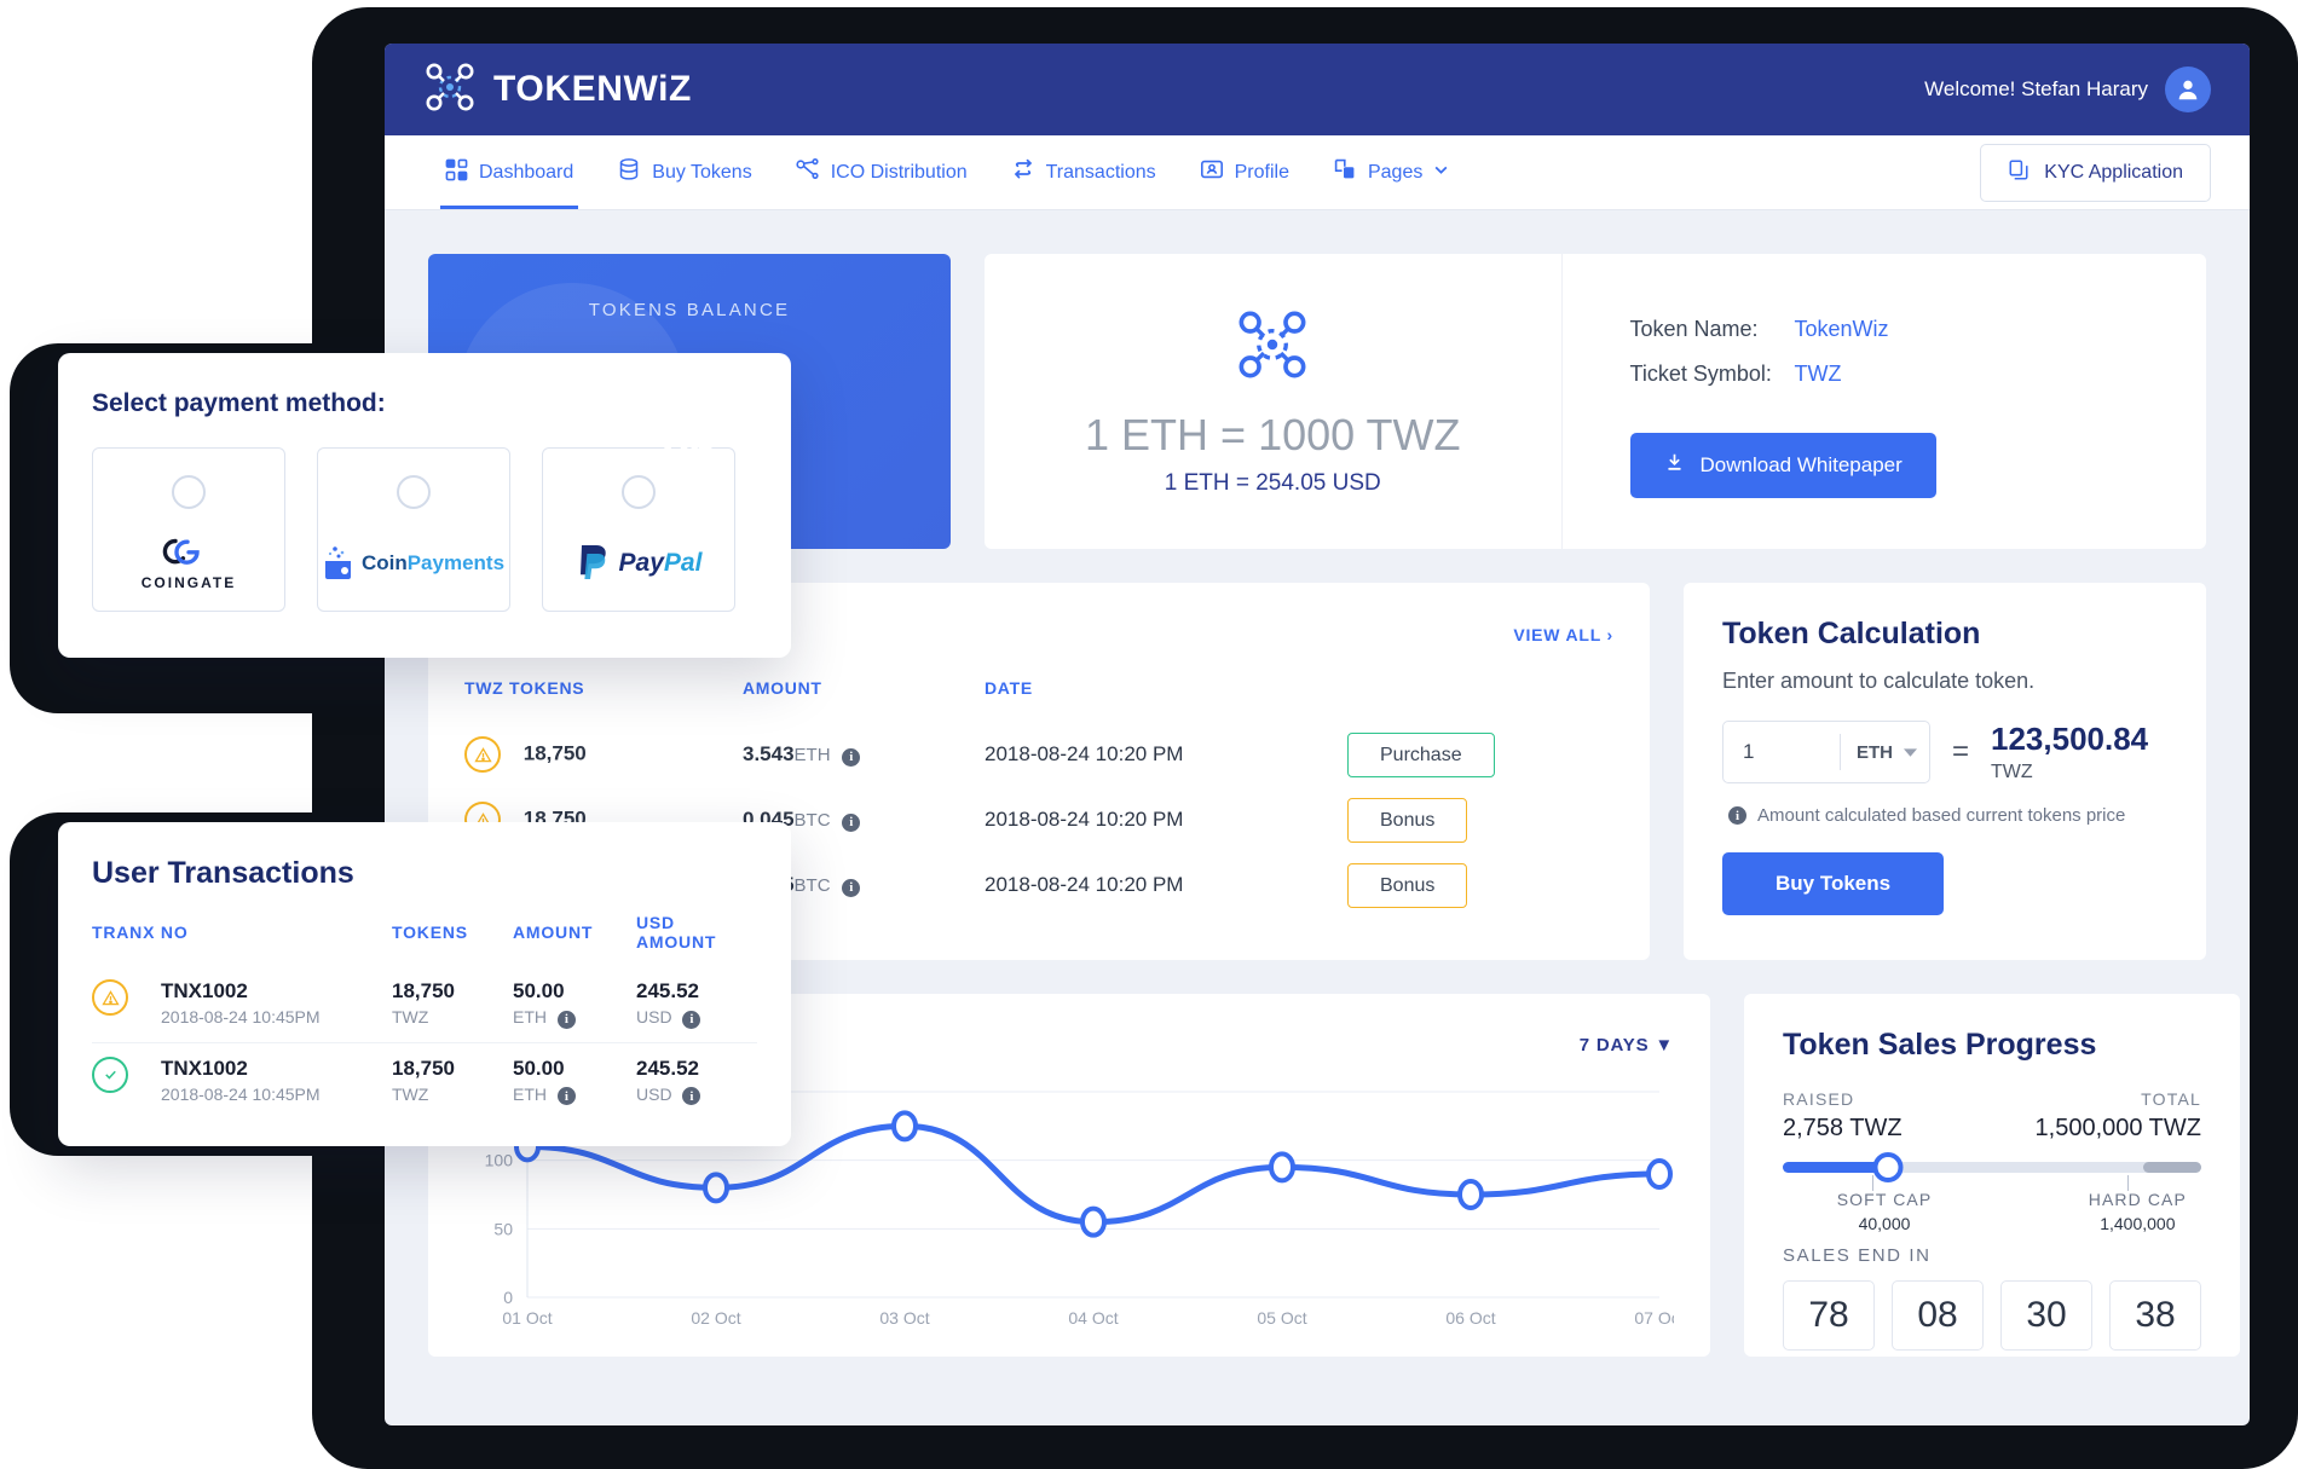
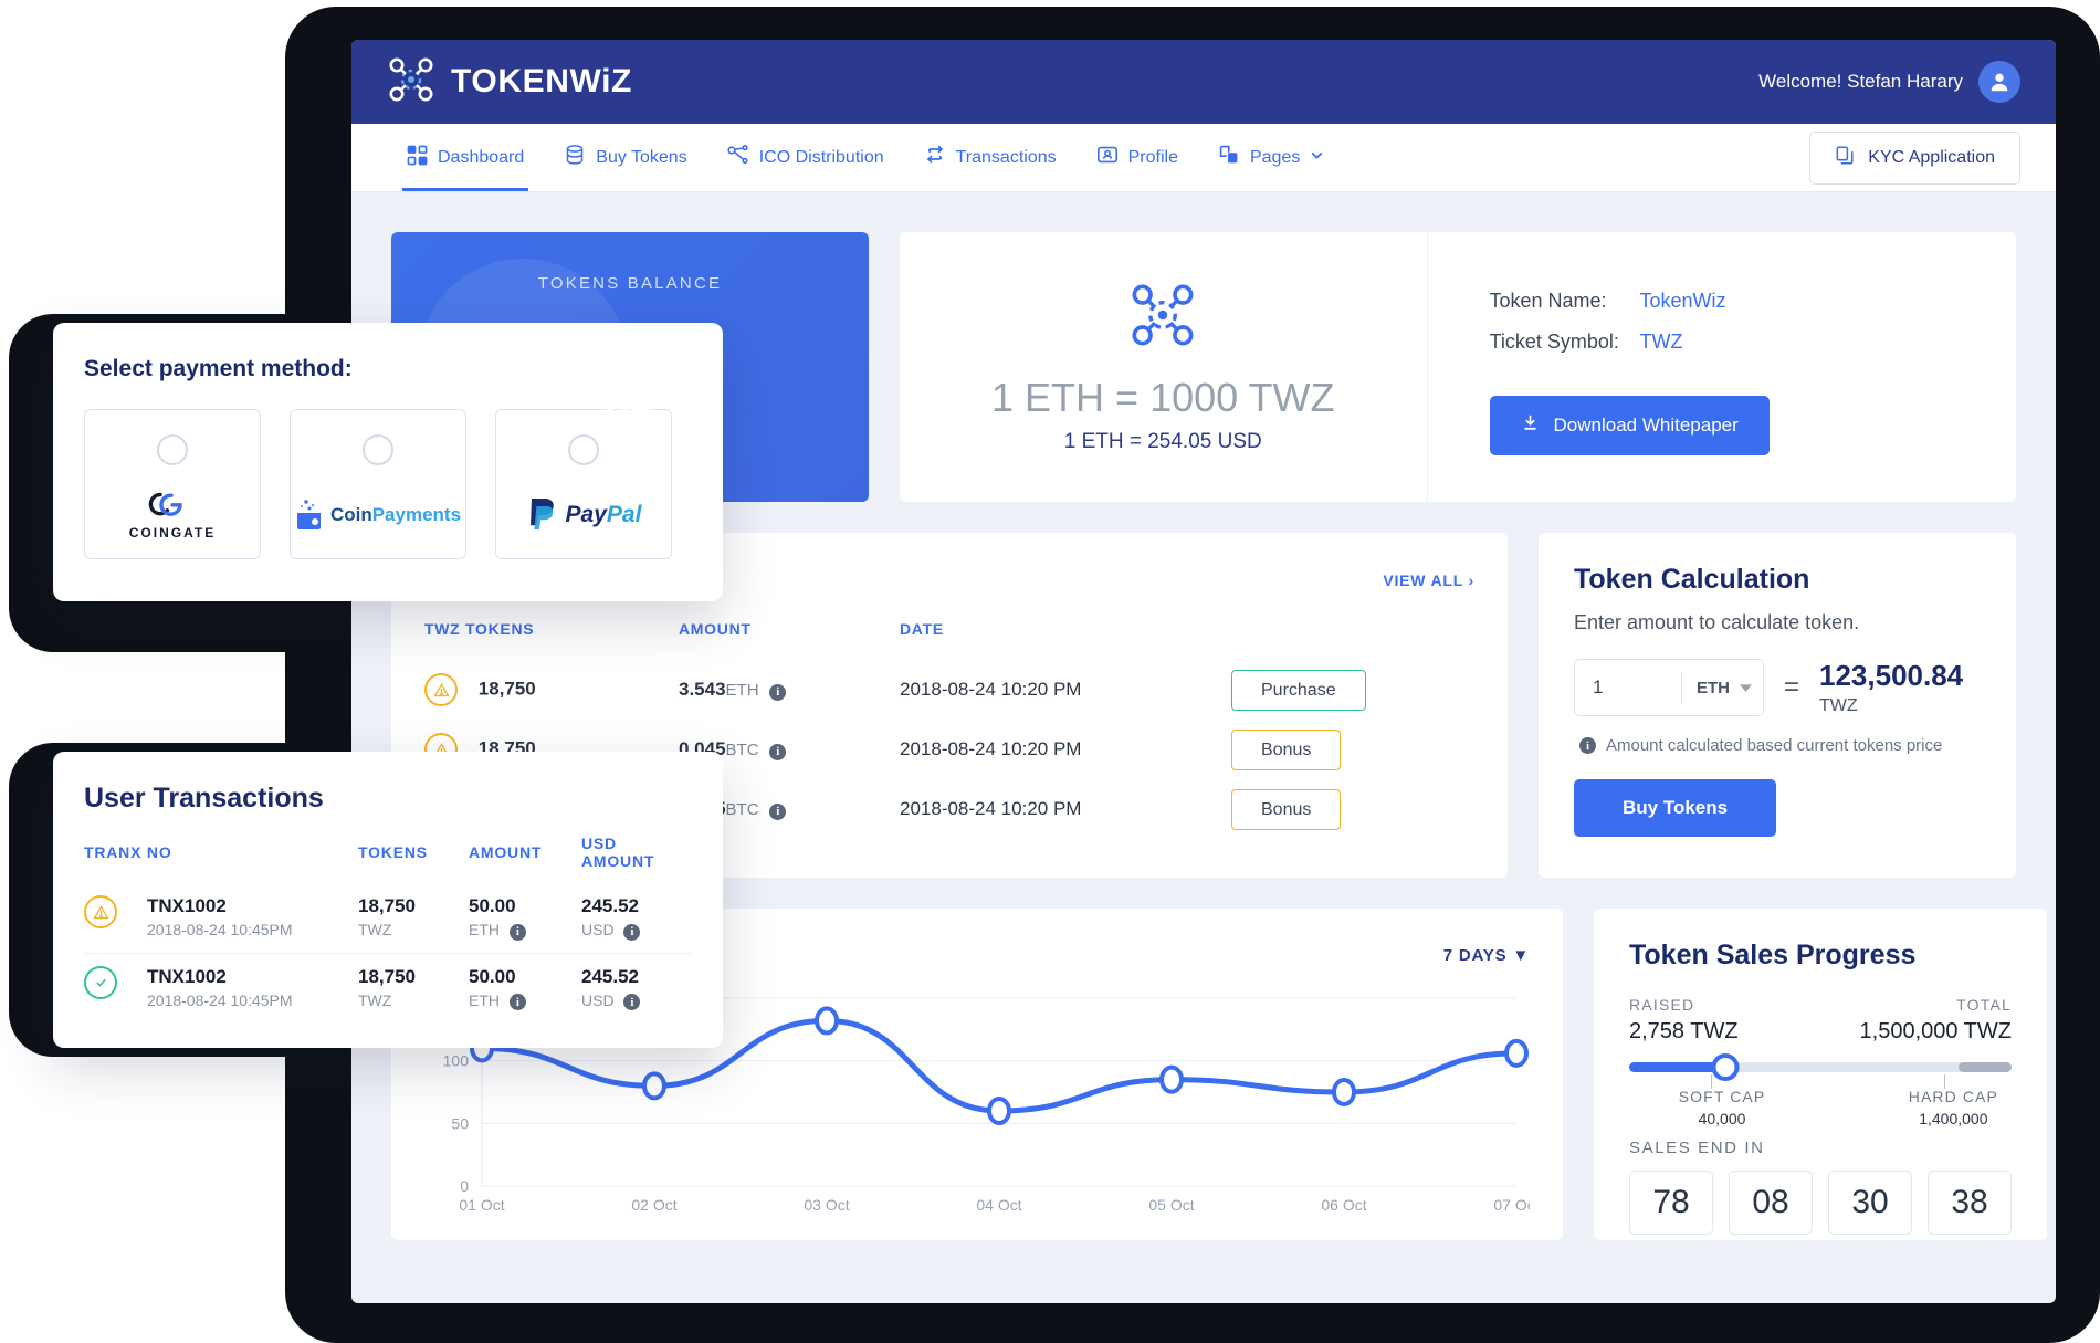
03 Oct: 125 -> 132
04 Oct: 55 -> 60
05 Oct: 95 -> 85
07 Oct: 90 -> 106
